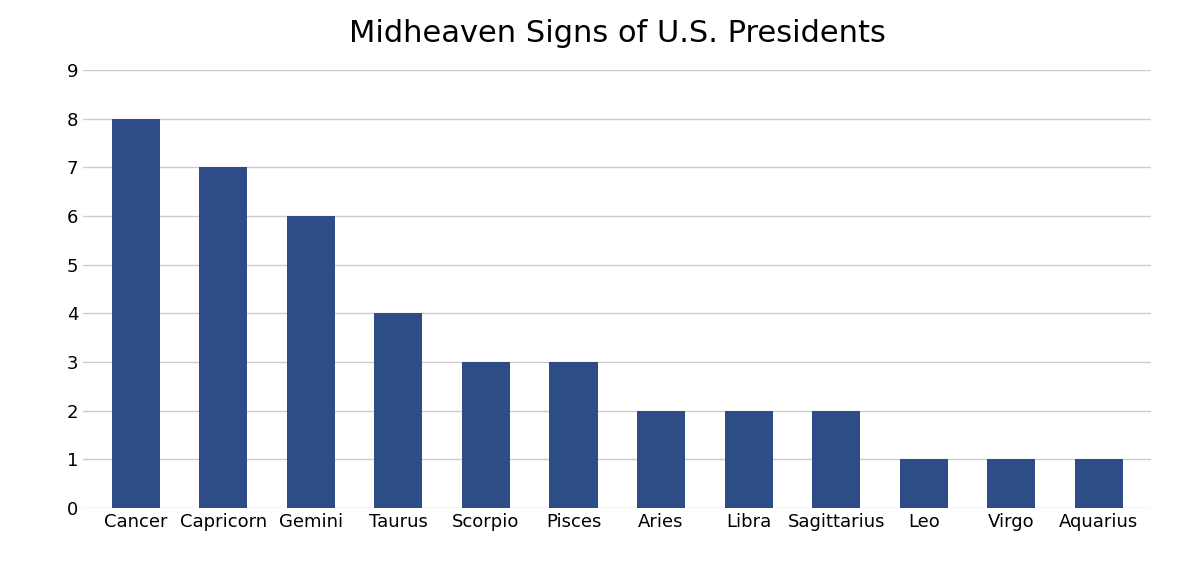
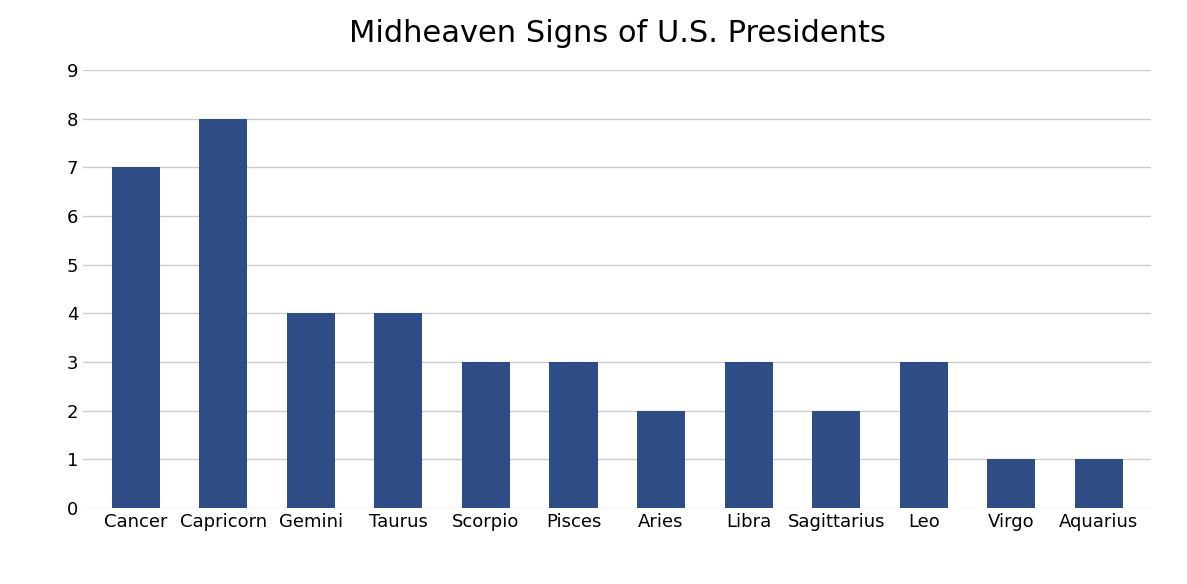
Cancer: 8 -> 7
Capricorn: 7 -> 8
Gemini: 6 -> 4
Libra: 2 -> 3
Leo: 1 -> 3
